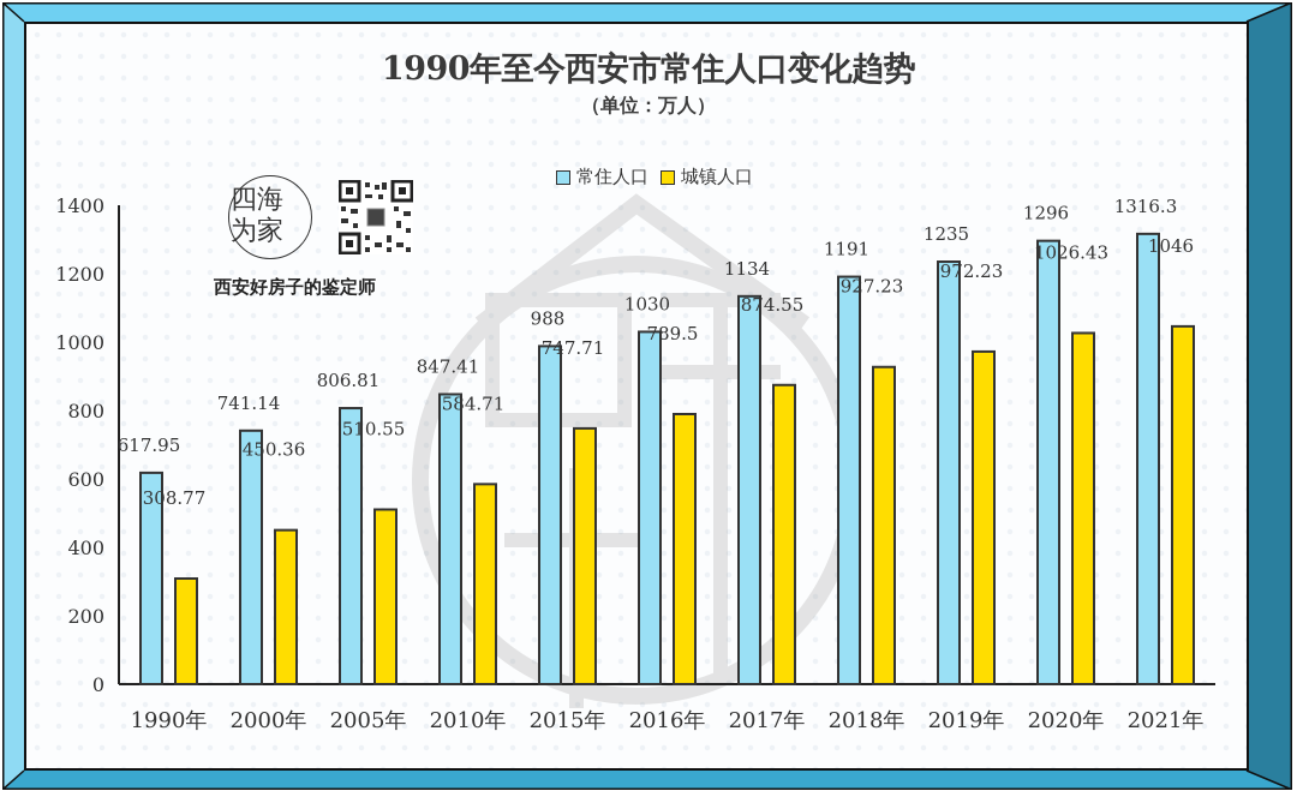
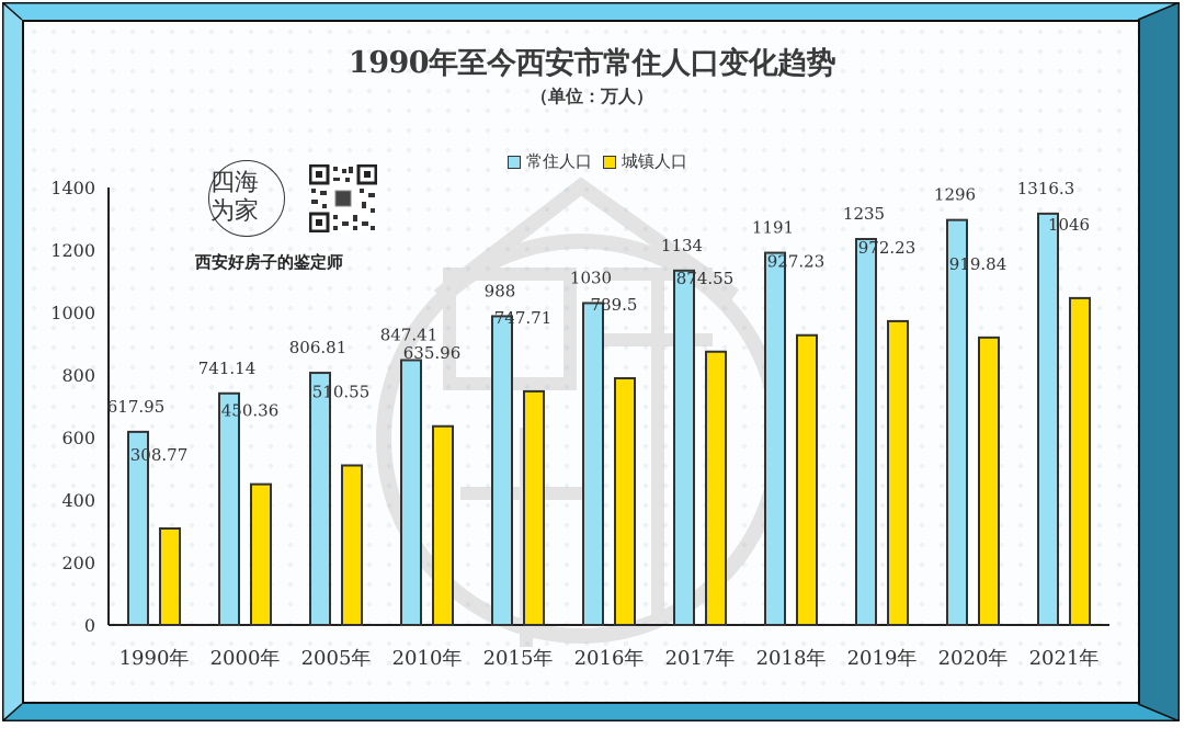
城镇人口/2010年: 584.71 -> 635.96
城镇人口/2020年: 1026.43 -> 919.84
